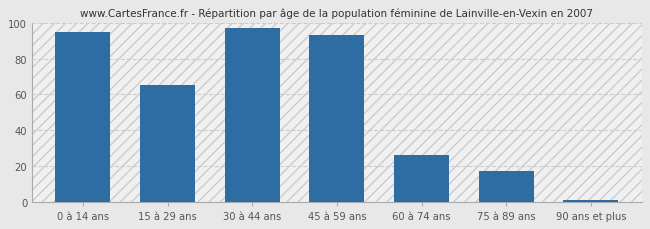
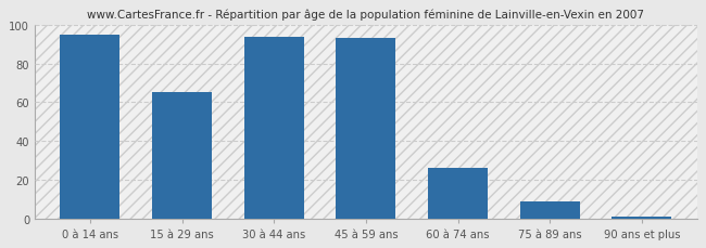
30 à 44 ans: 97 -> 94
75 à 89 ans: 17 -> 9
